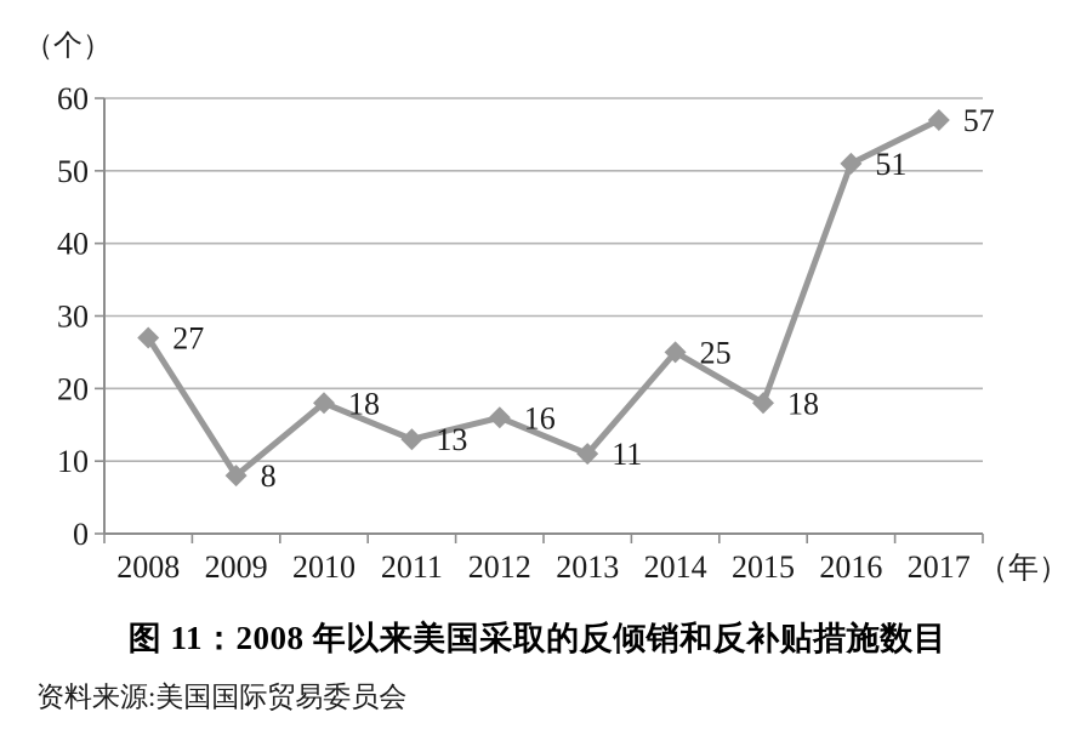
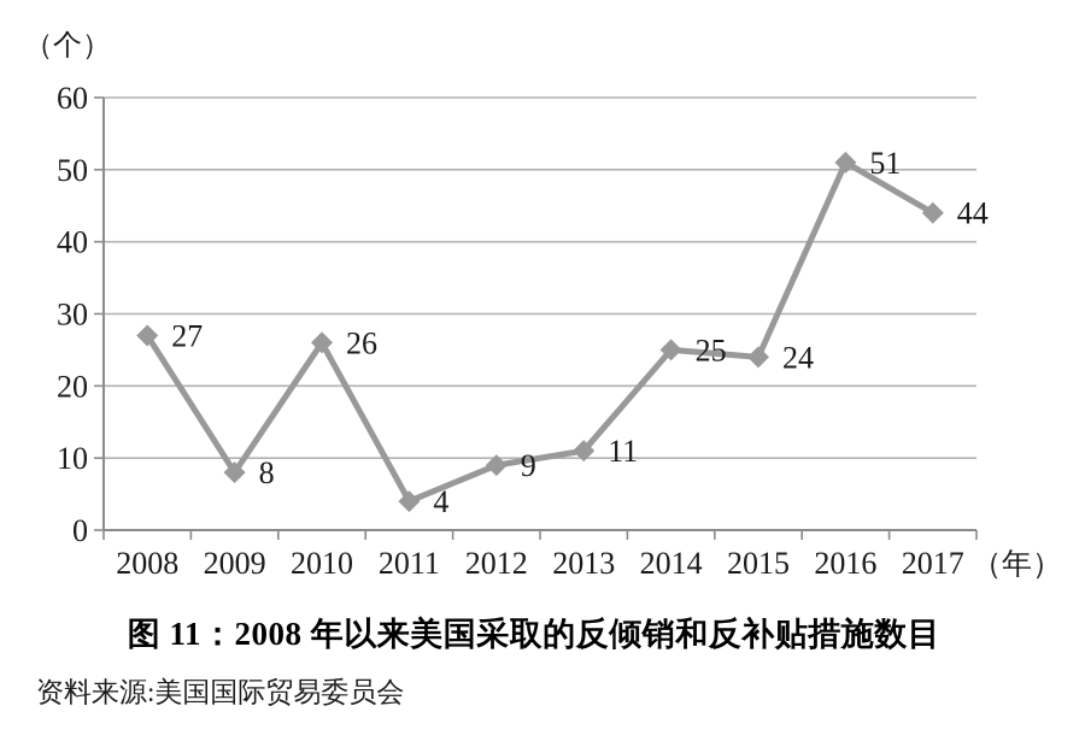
2010: 18 -> 26
2011: 13 -> 4
2012: 16 -> 9
2015: 18 -> 24
2017: 57 -> 44
